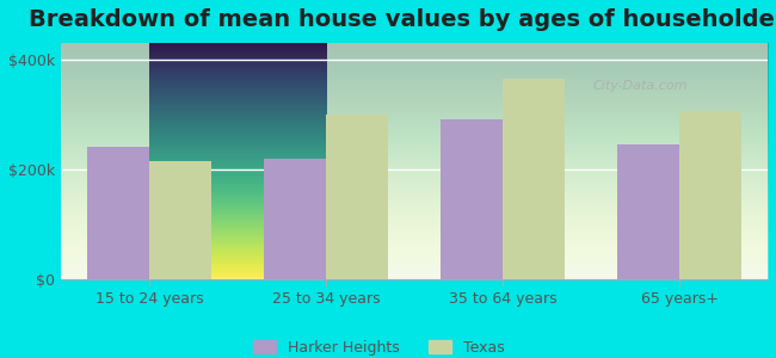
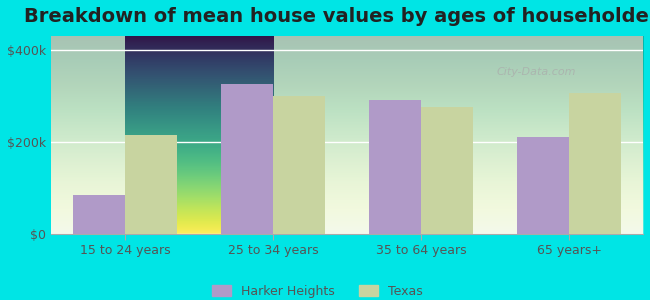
Harker Heights/15 to 24 years: $240k -> $85k
Harker Heights/25 to 34 years: $220k -> $325k
Texas/35 to 64 years: $365k -> $275k
Harker Heights/65 years+: $245k -> $210k
